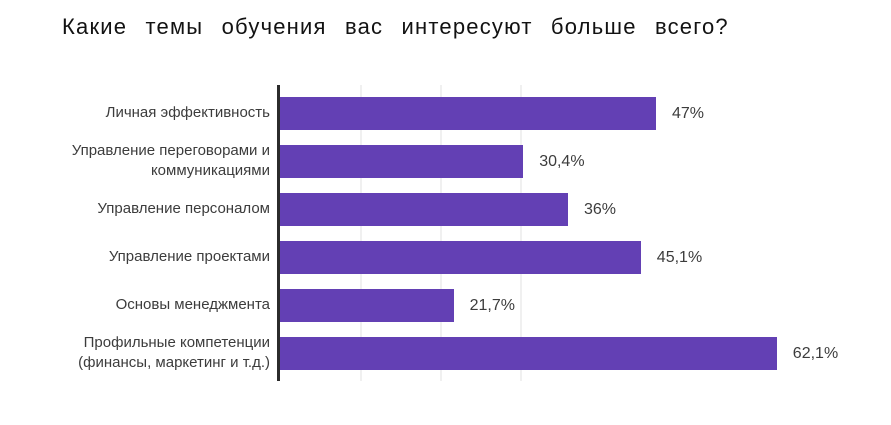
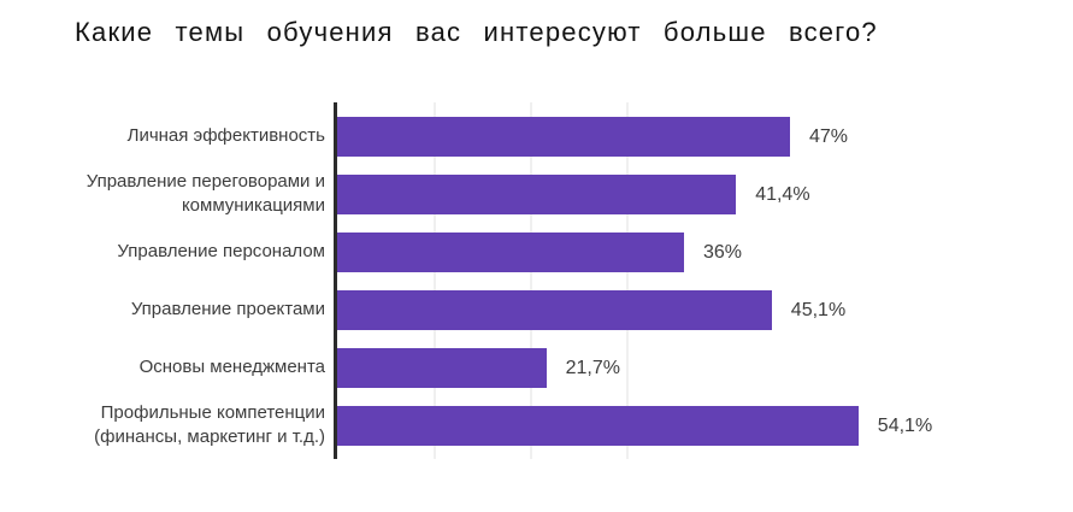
Управление переговорами и коммуникациями: 30,4% -> 41,4%
Профильные компетенции (финансы, маркетинг и т.д.): 62,1% -> 54,1%
